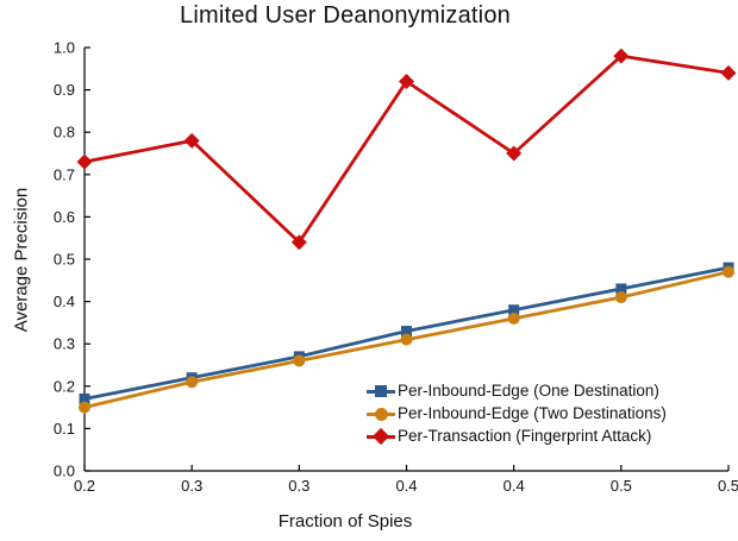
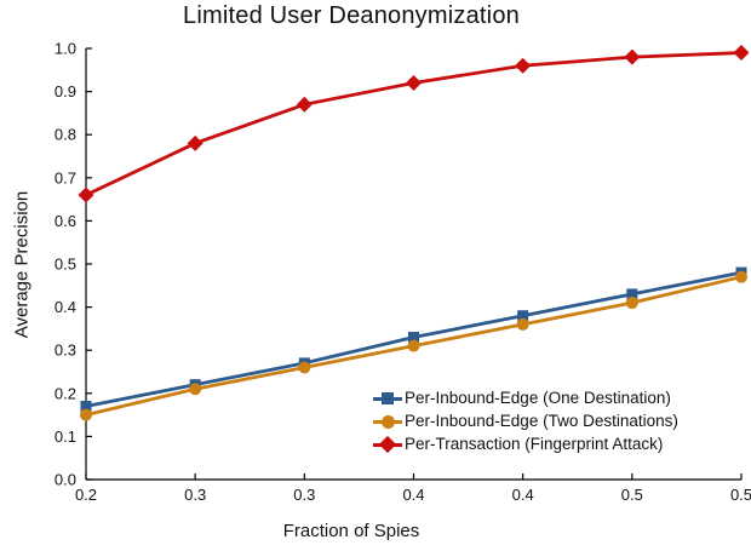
Per-Transaction (Fingerprint Attack)/0.2: 0.73 -> 0.66
Per-Transaction (Fingerprint Attack)/0.3: 0.54 -> 0.87
Per-Transaction (Fingerprint Attack)/0.4: 0.75 -> 0.96
Per-Transaction (Fingerprint Attack)/0.5: 0.94 -> 0.99
